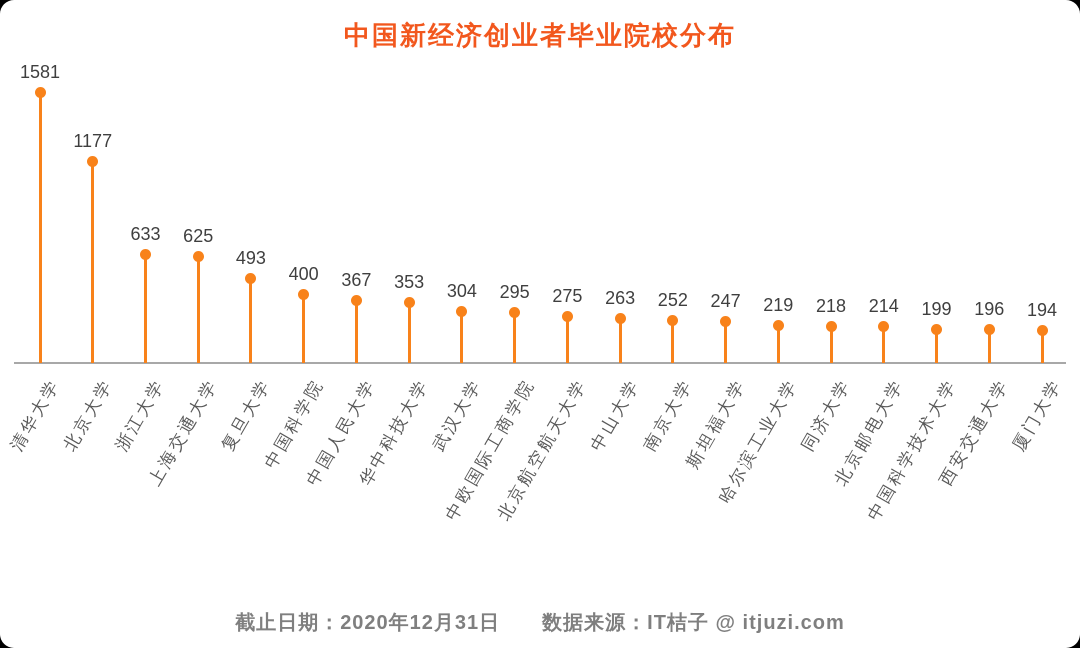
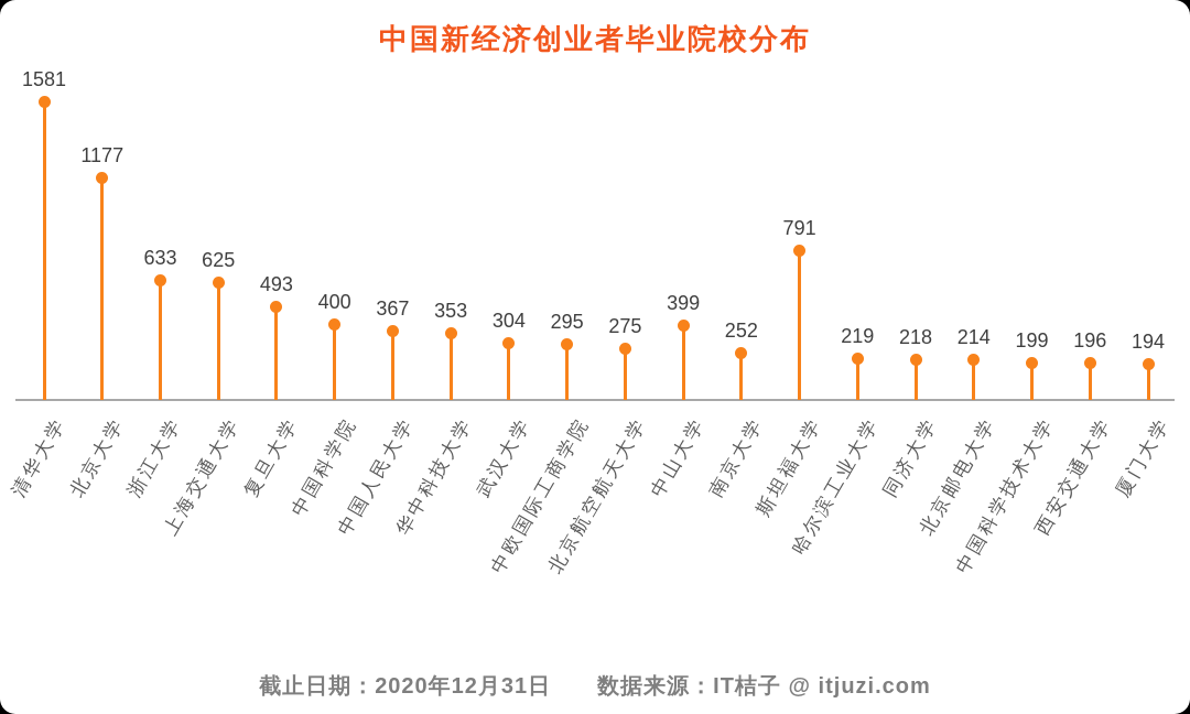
中山大学: 263 -> 399
斯坦福大学: 247 -> 791
